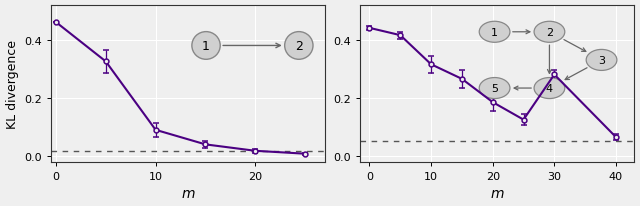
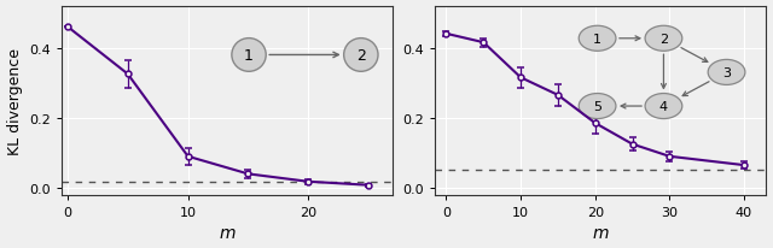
30: 0.280 -> 0.090
